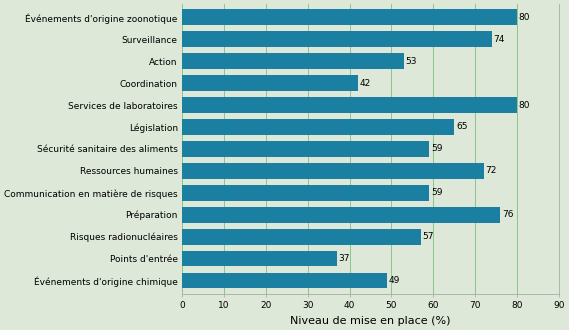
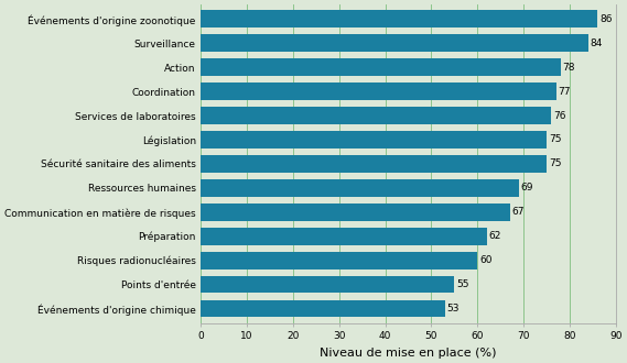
Événements d'origine zoonotique: 80 -> 86
Surveillance: 74 -> 84
Action: 53 -> 78
Coordination: 42 -> 77
Services de laboratoires: 80 -> 76
Législation: 65 -> 75
Sécurité sanitaire des aliments: 59 -> 75
Ressources humaines: 72 -> 69
Communication en matière de risques: 59 -> 67
Préparation: 76 -> 62
Risques radionucléaires: 57 -> 60
Points d'entrée: 37 -> 55
Événements d'origine chimique: 49 -> 53
